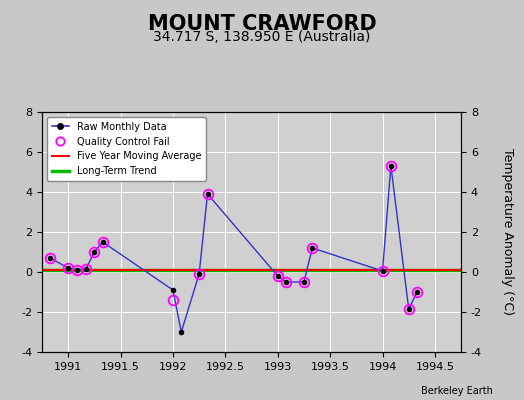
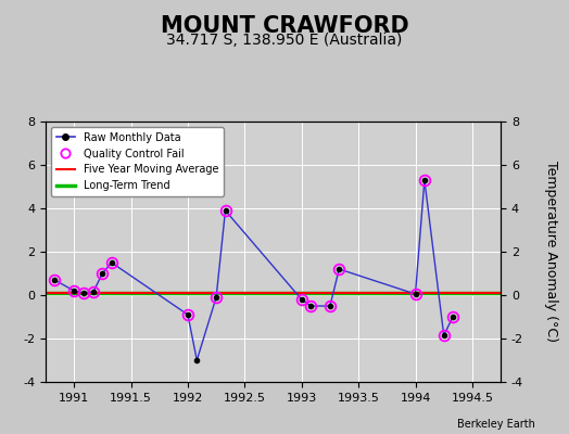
Quality Control Fail/1992: -1.40 -> -0.90
